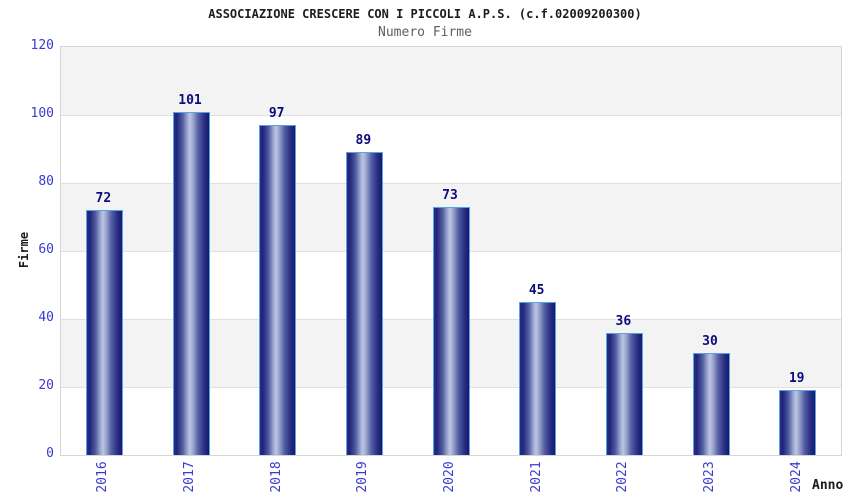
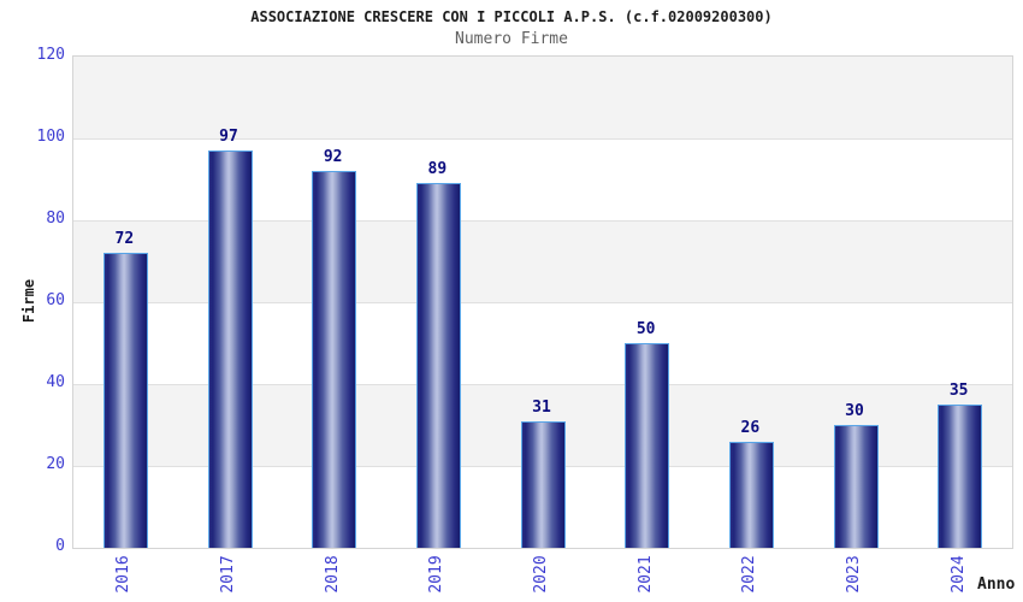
2017: 101 -> 97
2018: 97 -> 92
2020: 73 -> 31
2021: 45 -> 50
2022: 36 -> 26
2024: 19 -> 35
